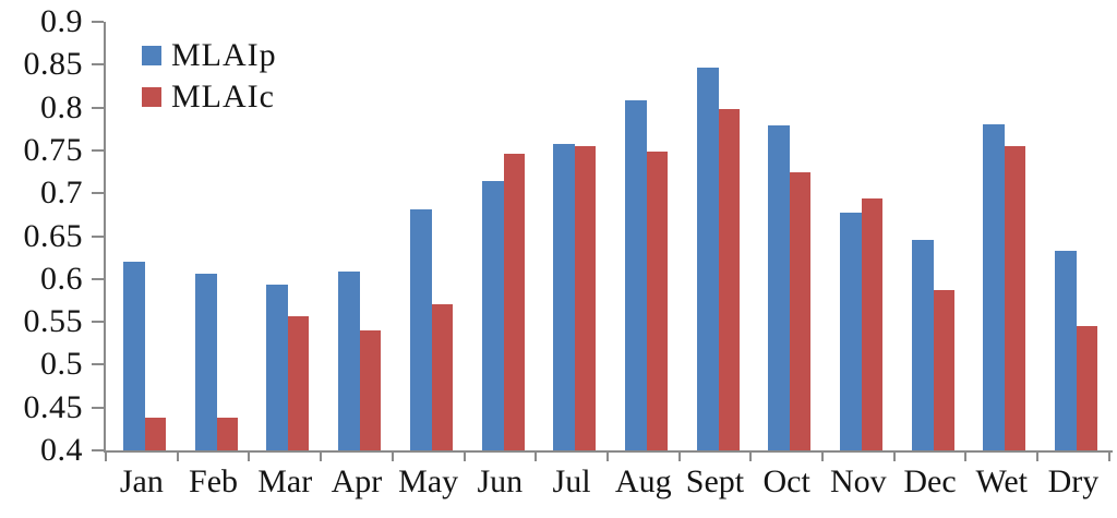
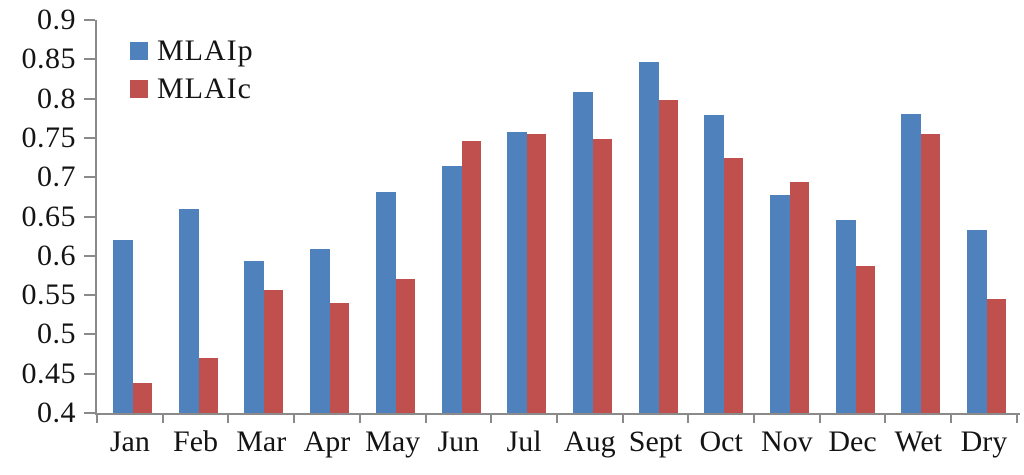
MLAIp/Feb: 0.61 -> 0.66
MLAIc/Feb: 0.44 -> 0.47
